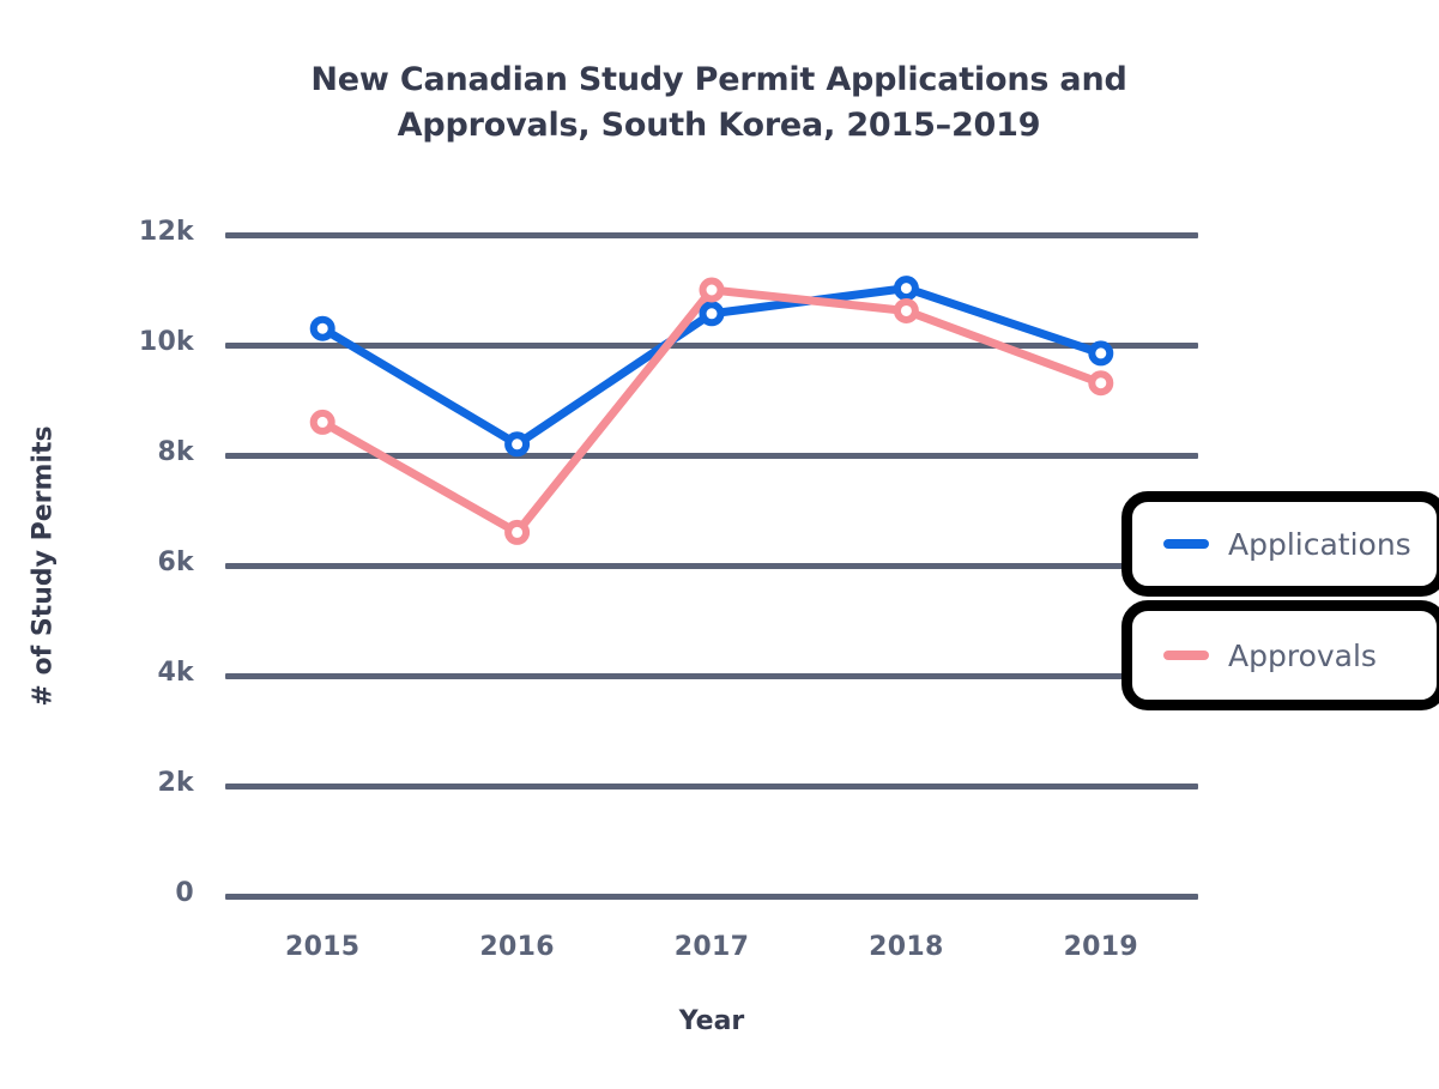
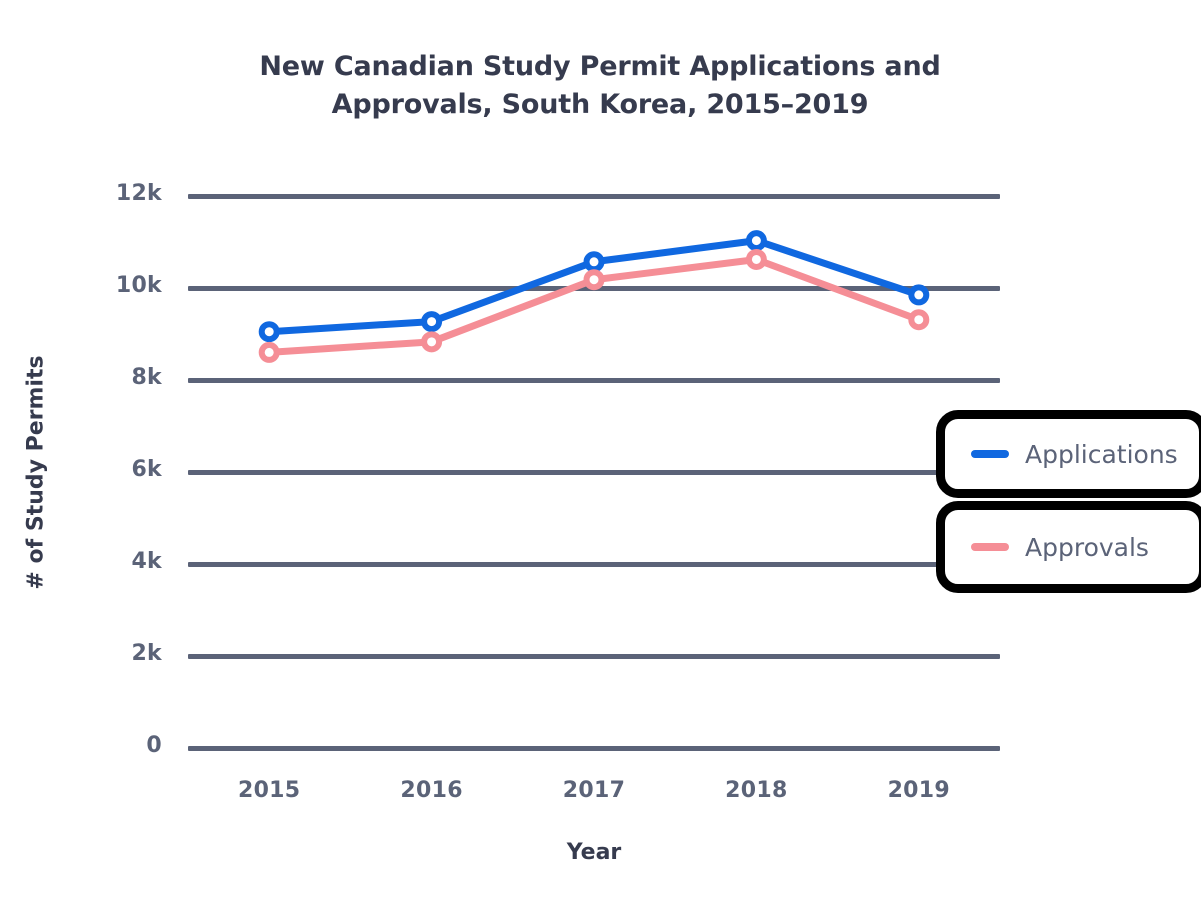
Applications/2015: 10.3k -> 9.0k
Applications/2016: 8.2k -> 9.3k
Approvals/2016: 6.6k -> 8.8k
Approvals/2017: 11.0k -> 10.2k
